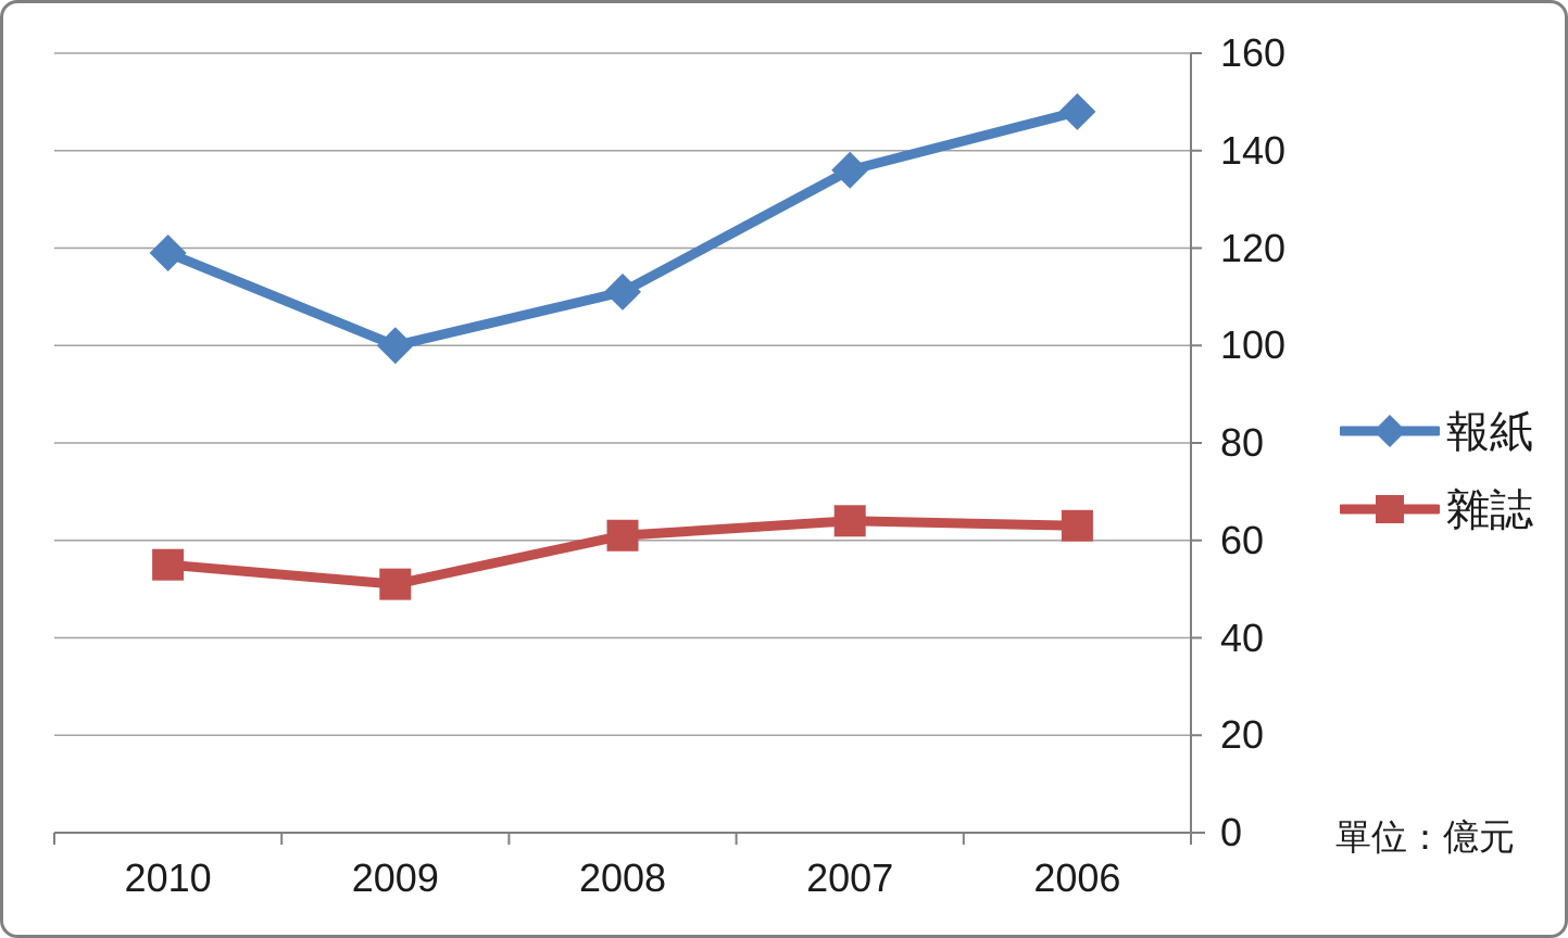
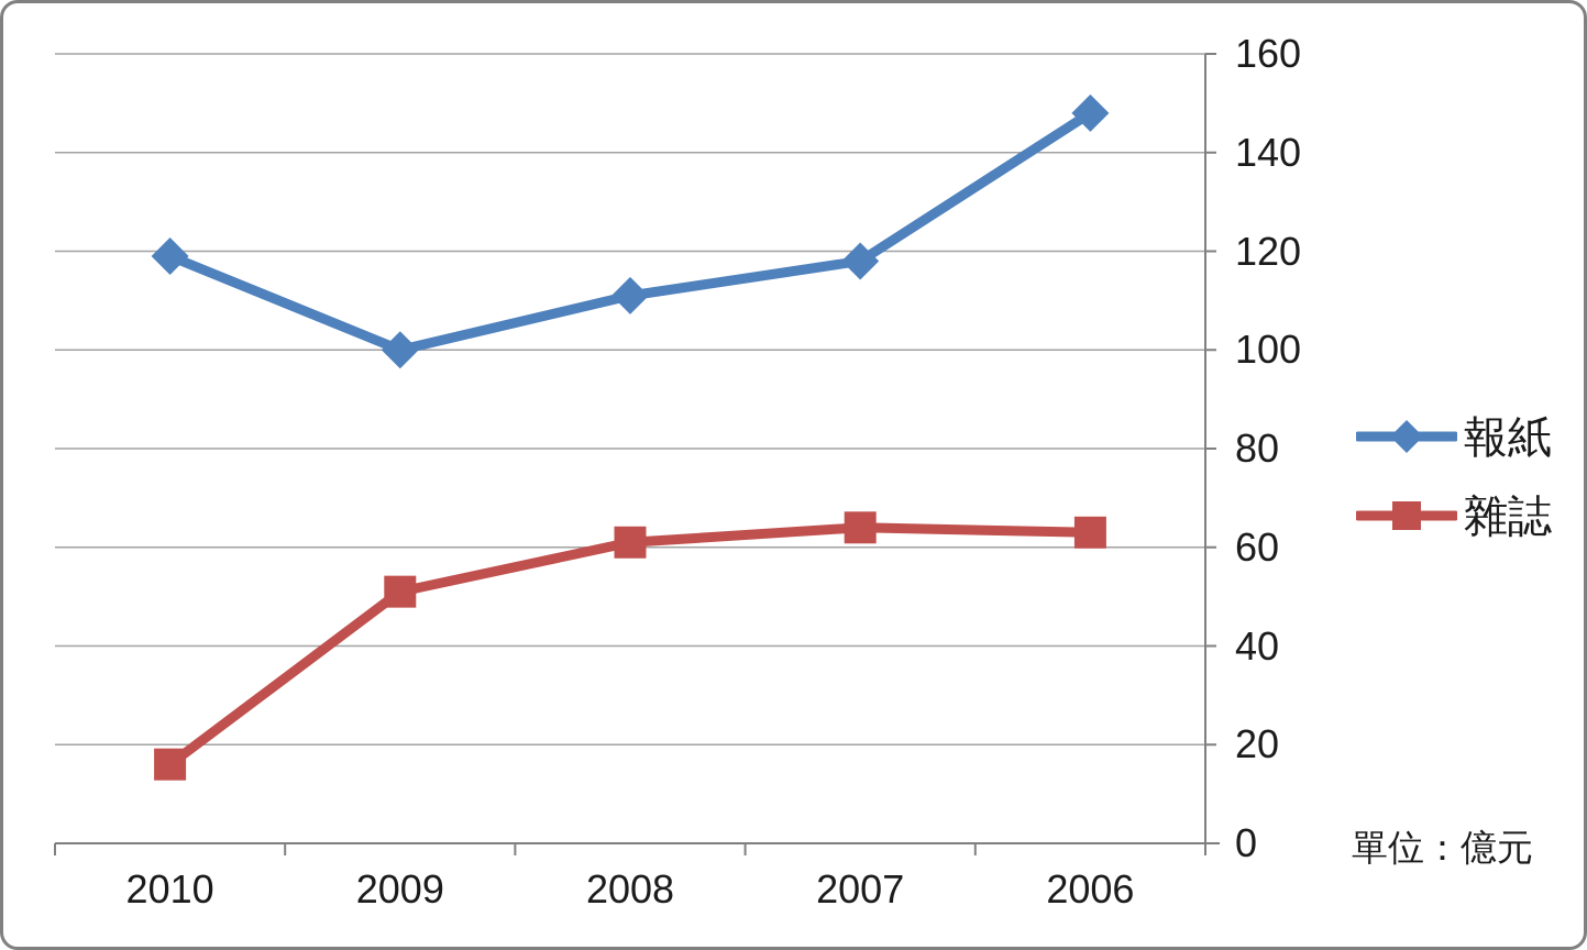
雜誌/2010: 55 -> 16
報紙/2007: 136 -> 118
